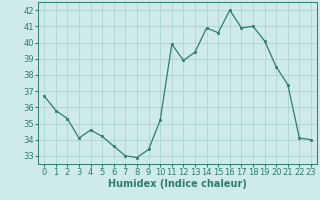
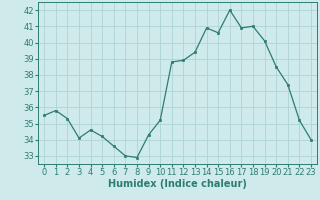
0: 36.7 -> 35.5
9: 33.4 -> 34.3
11: 39.9 -> 38.8
22: 34.1 -> 35.2
